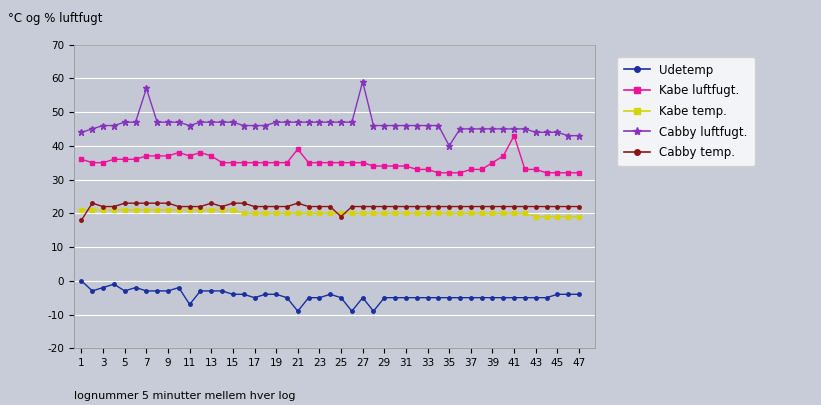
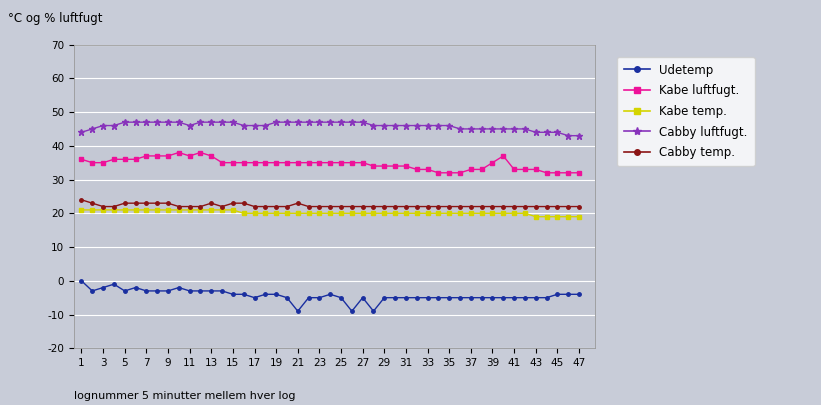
Cabby temp./1: 18 -> 24
Cabby luftfugt./7: 57 -> 47
Udetemp/11: -7 -> -3
Kabe luftfugt./21: 39 -> 35
Cabby temp./25: 19 -> 22
Cabby luftfugt./27: 59 -> 47
Cabby luftfugt./35: 40 -> 46
Kabe luftfugt./41: 43 -> 33
